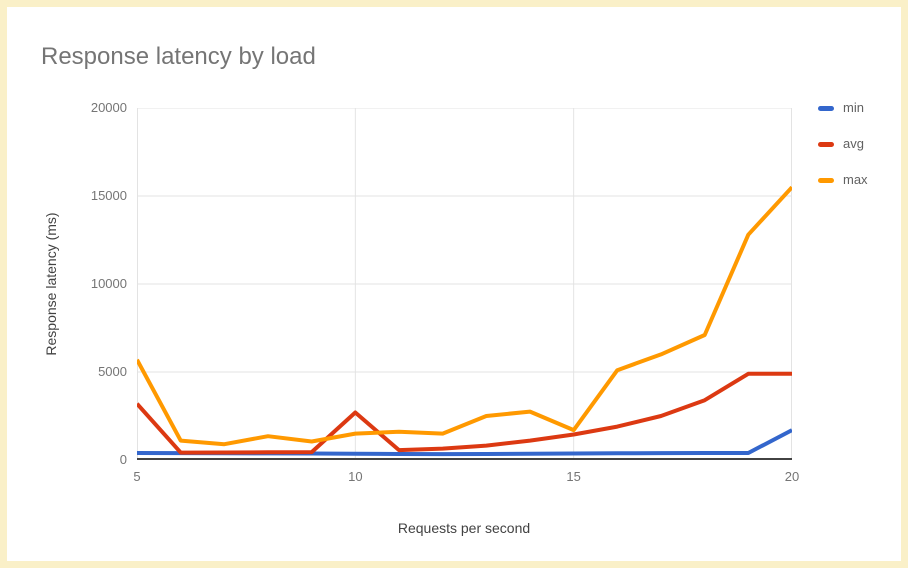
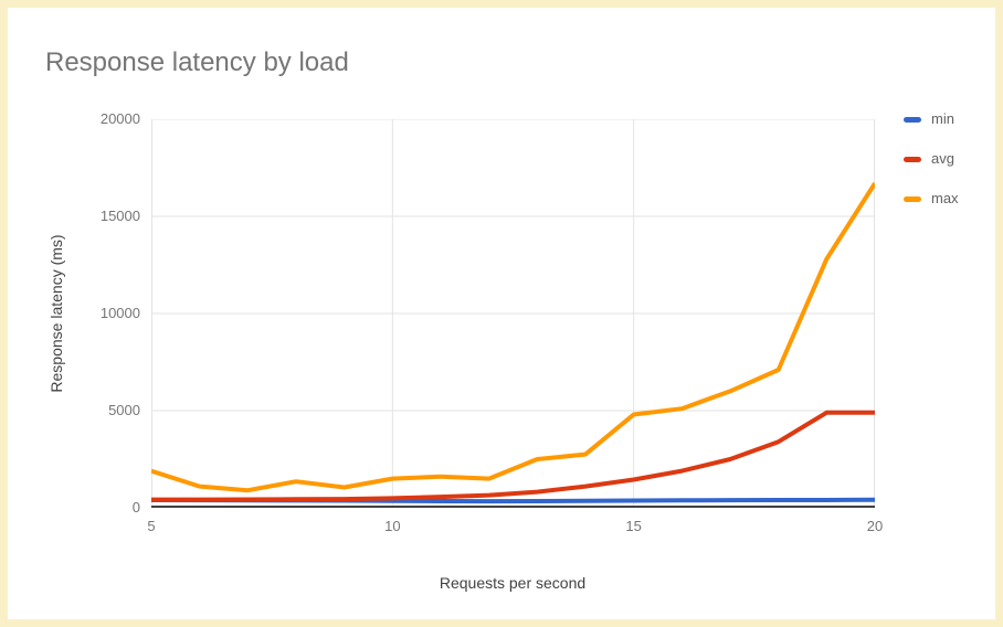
avg/5: 3200 -> 400
max/5: 5700 -> 1900
avg/10: 2700 -> 500
max/15: 1700 -> 4800
min/20: 1700 -> 400
max/20: 15500 -> 16700
